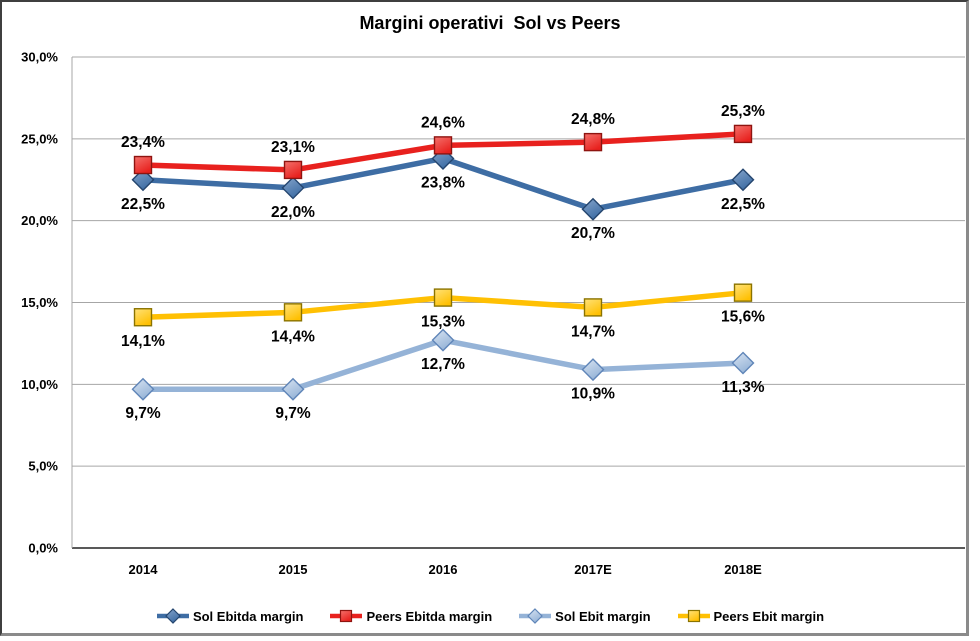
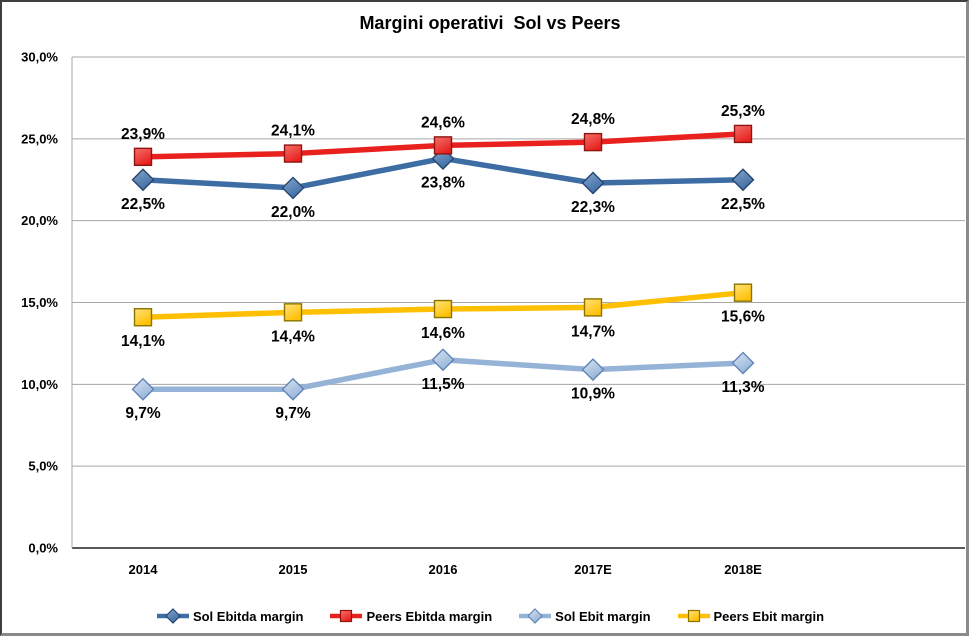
Peers Ebitda margin/2014: 23,4% -> 23,9%
Peers Ebitda margin/2015: 23,1% -> 24,1%
Sol Ebit margin/2016: 12,7% -> 11,5%
Peers Ebit margin/2016: 15,3% -> 14,6%
Sol Ebitda margin/2017E: 20,7% -> 22,3%
